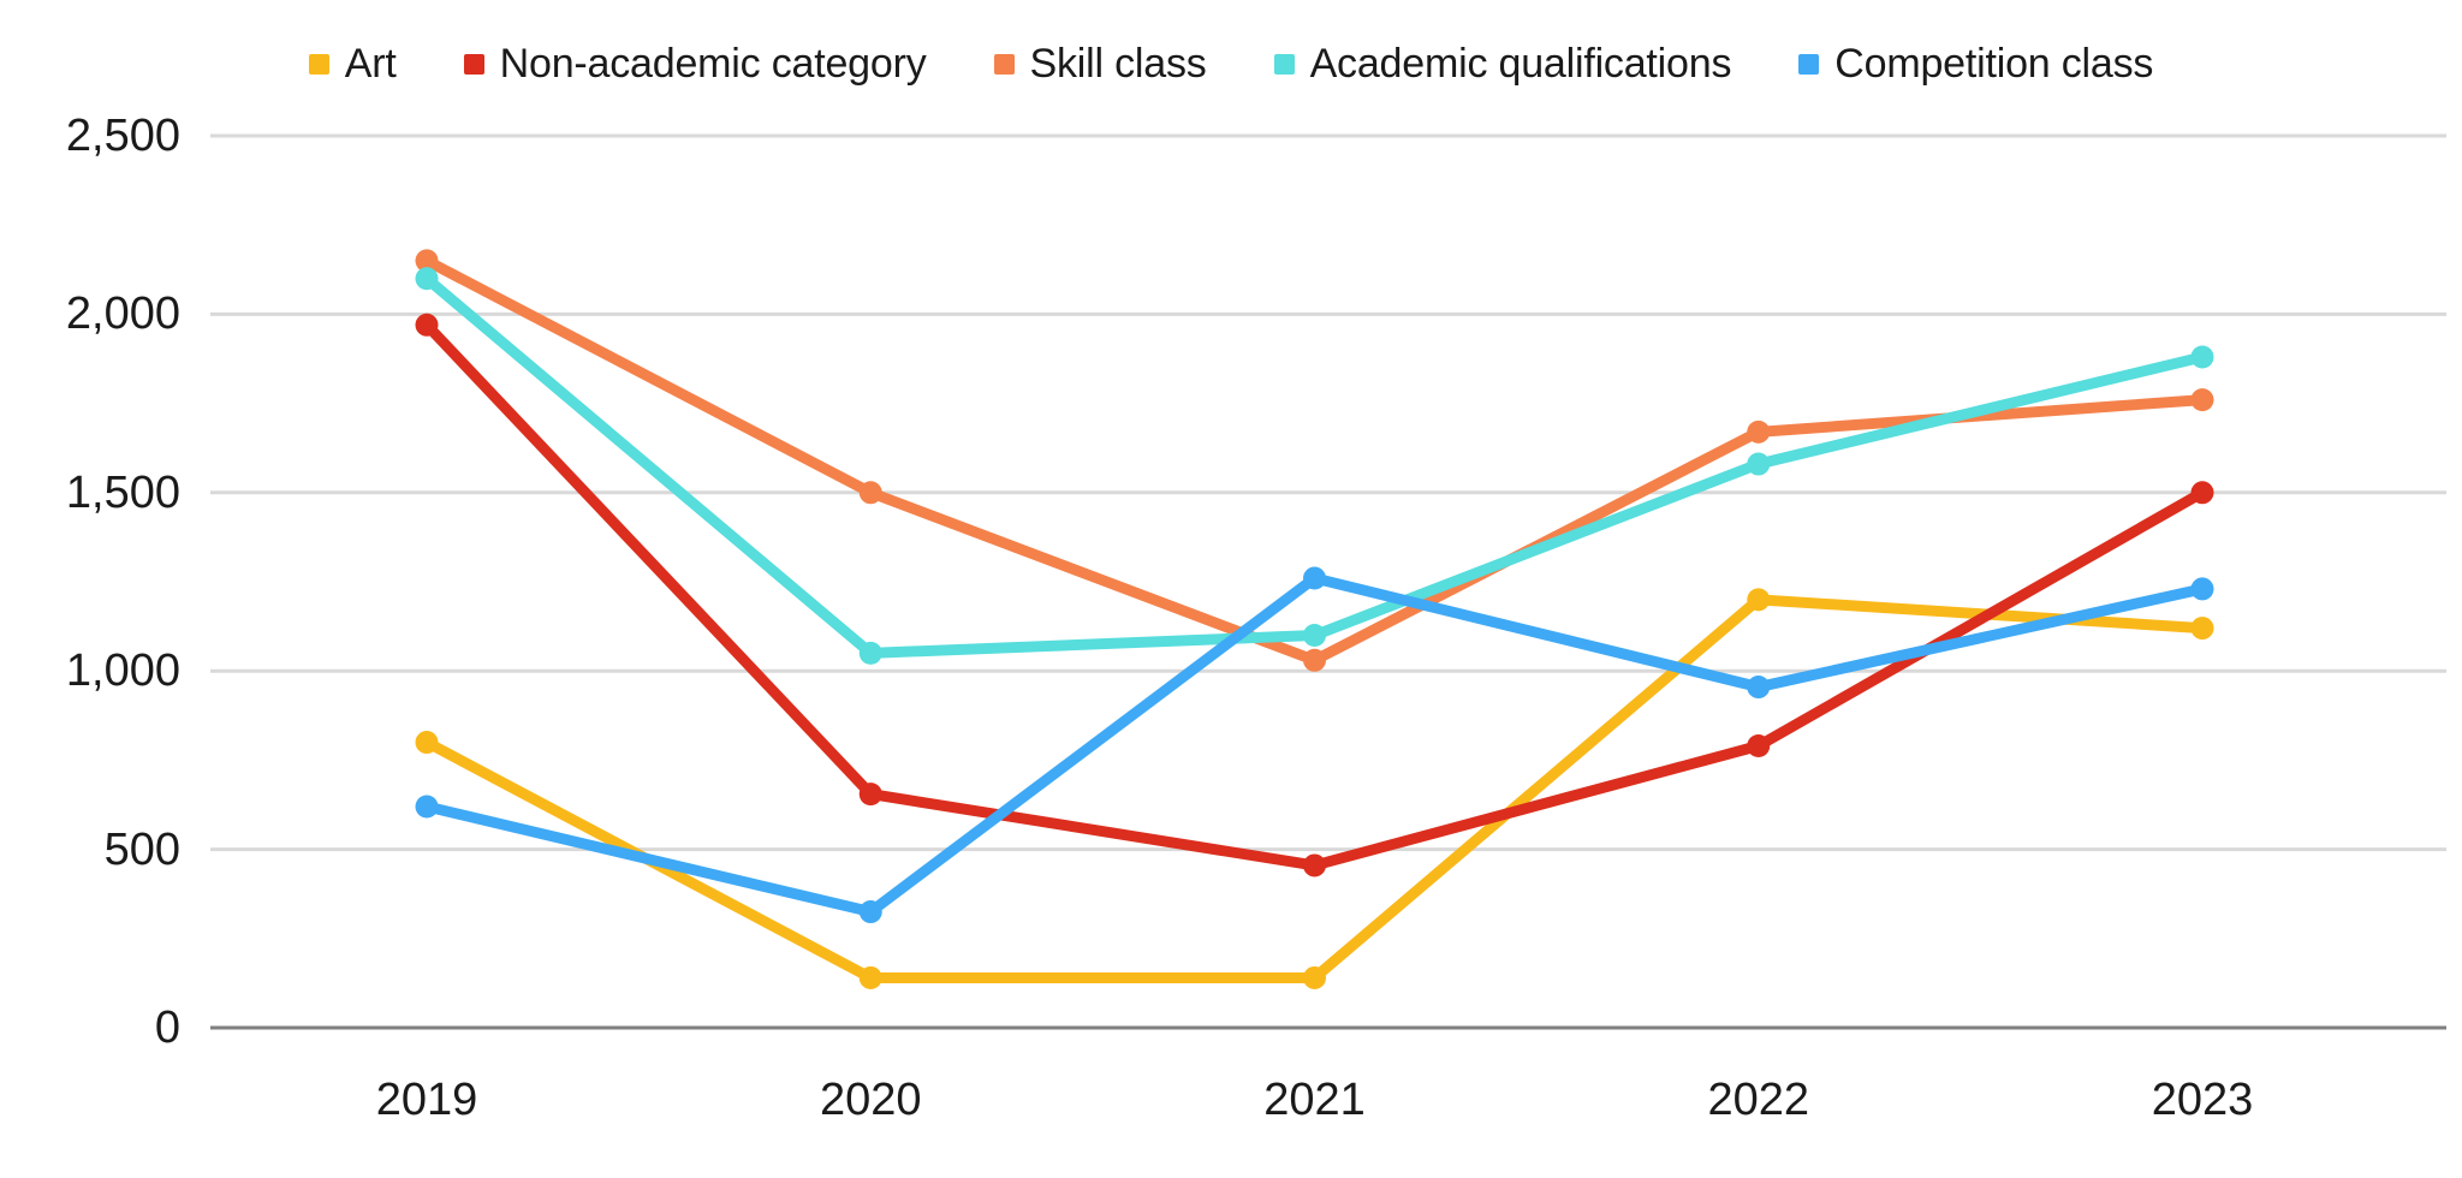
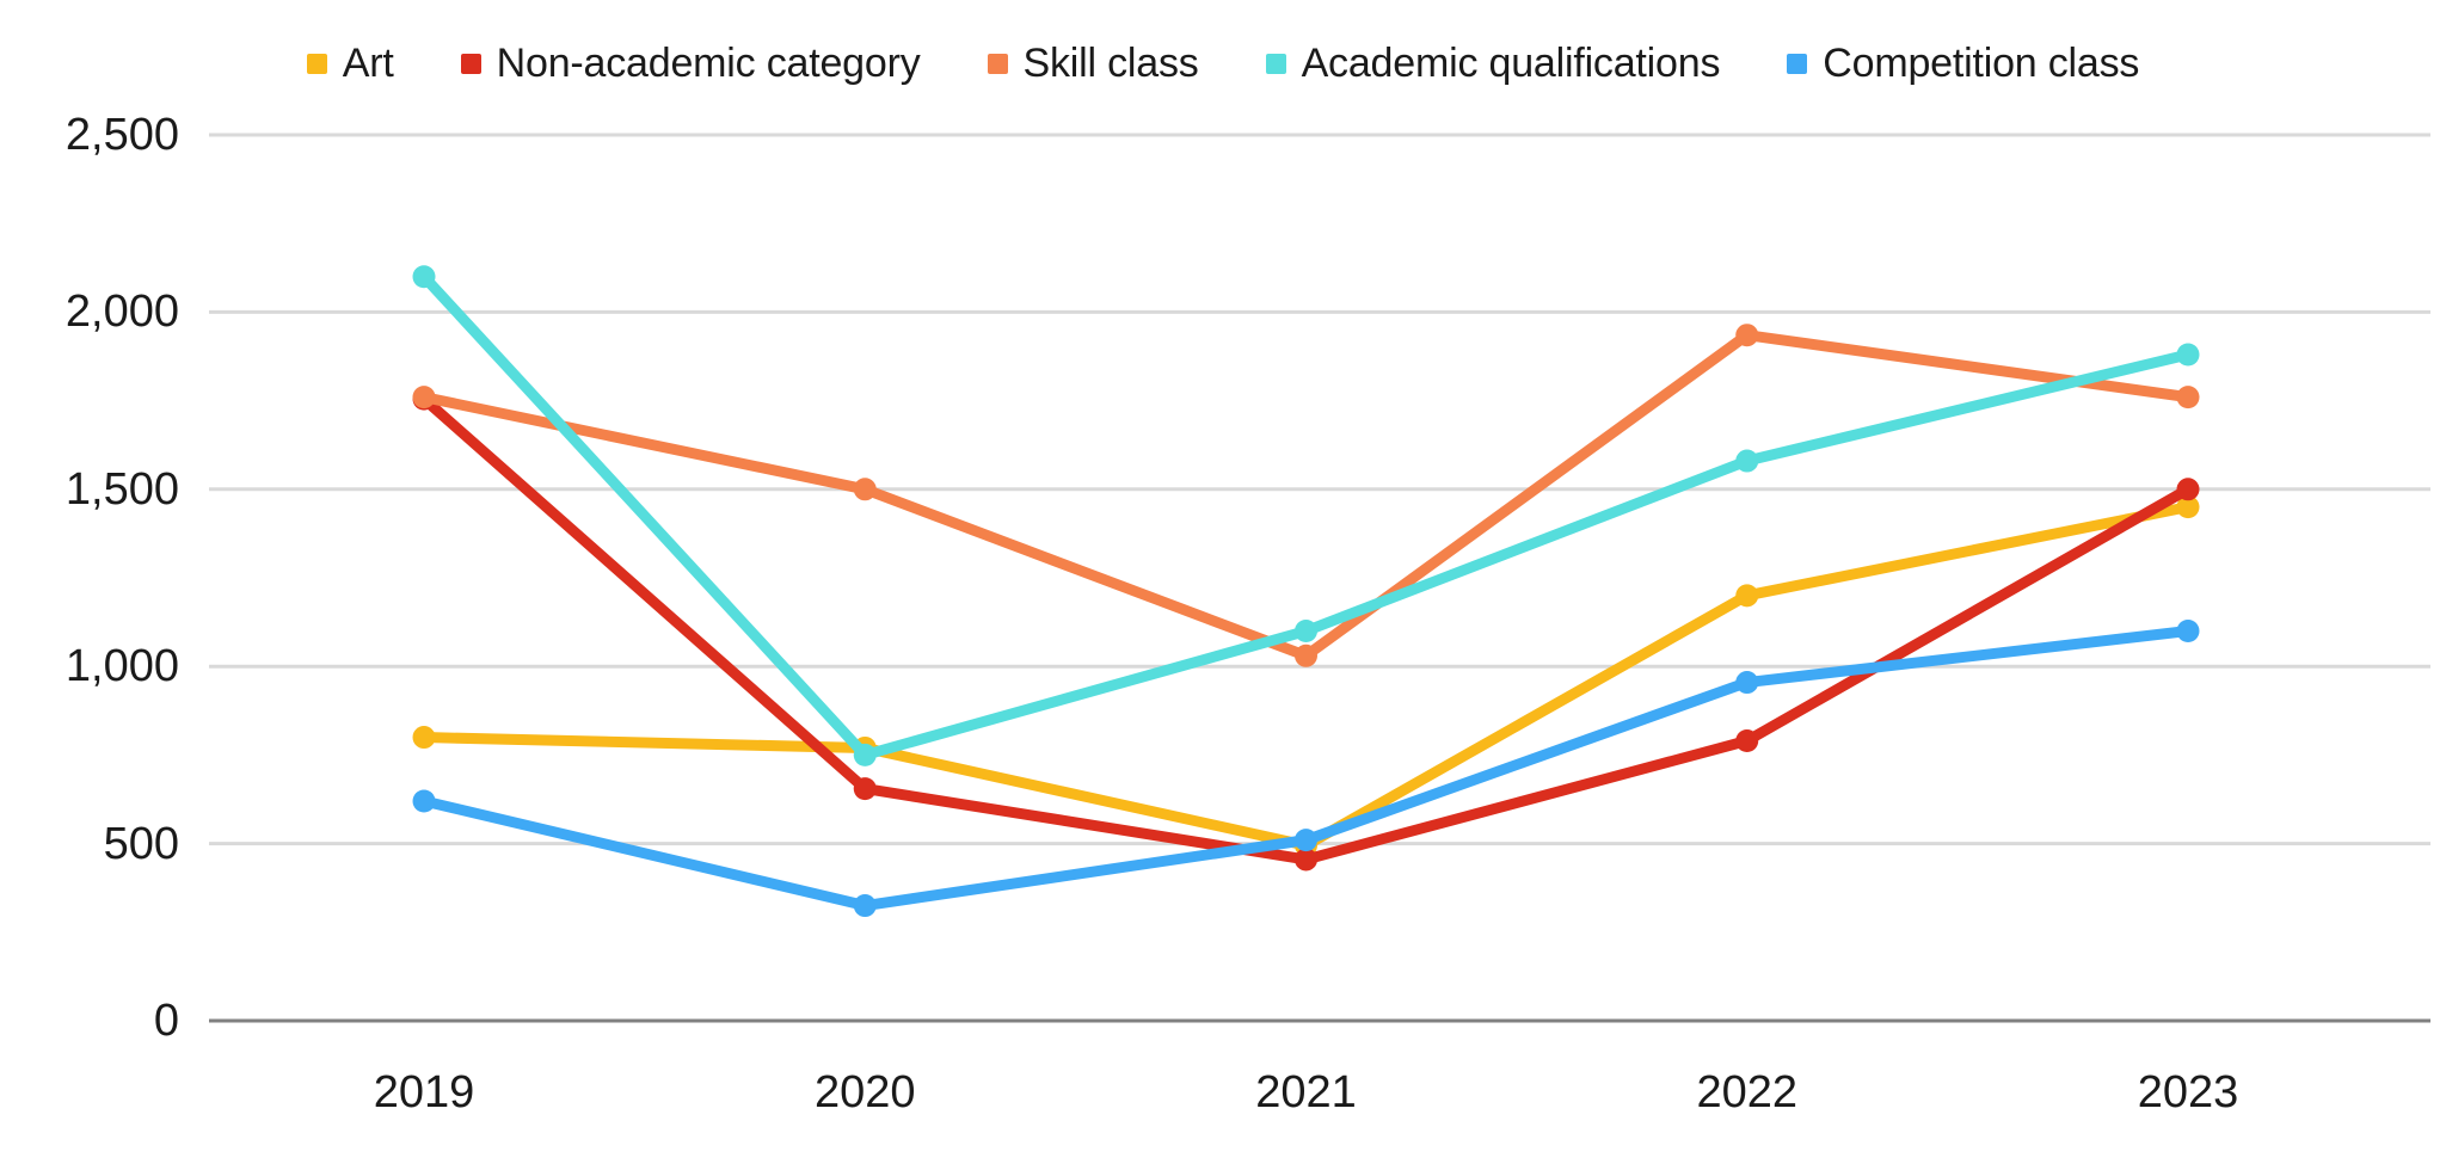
Non-academic category/2019: 1970 -> 1760
Skill class/2019: 2150 -> 1760
Art/2020: 140 -> 770
Academic qualifications/2020: 1050 -> 750
Art/2021: 140 -> 500
Competition class/2021: 1260 -> 510
Skill class/2022: 1670 -> 1940
Art/2023: 1120 -> 1450
Competition class/2023: 1230 -> 1100
